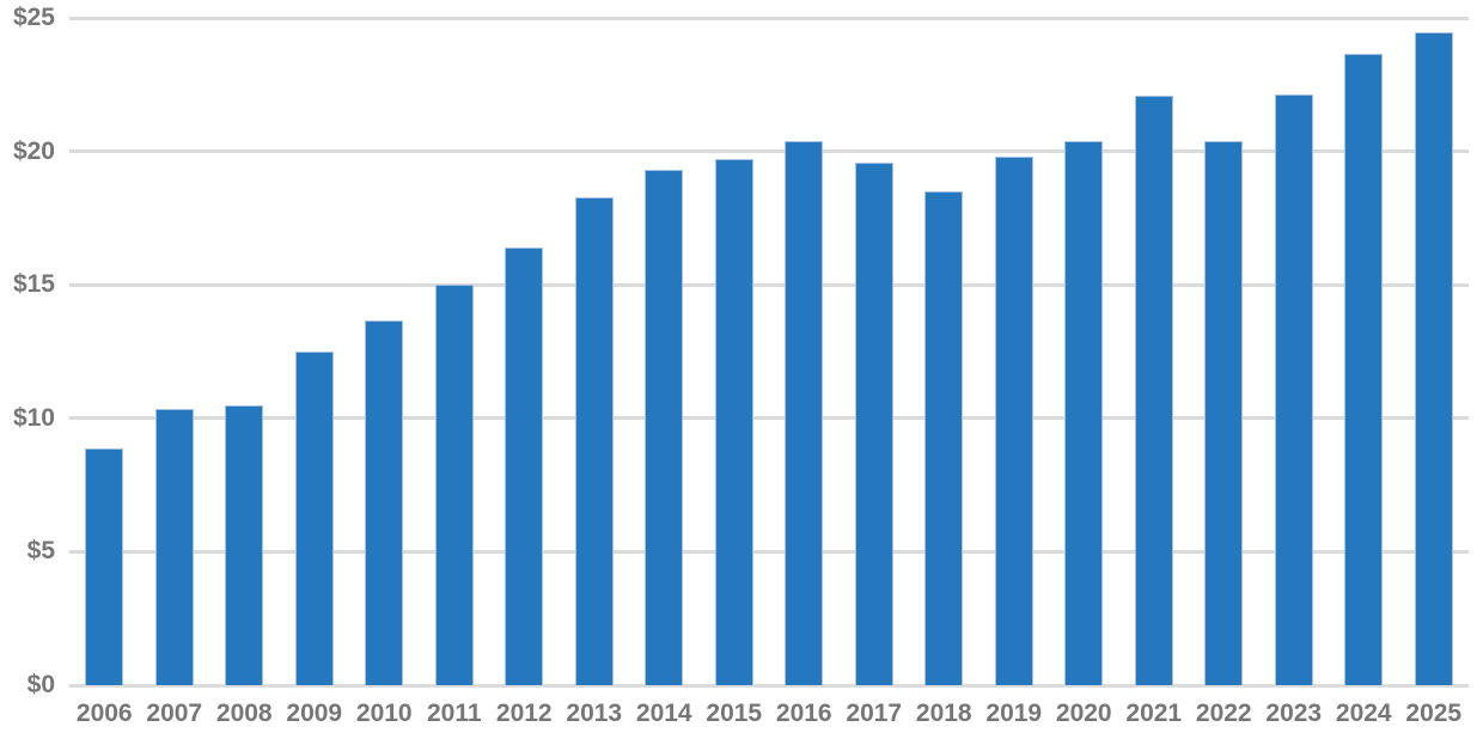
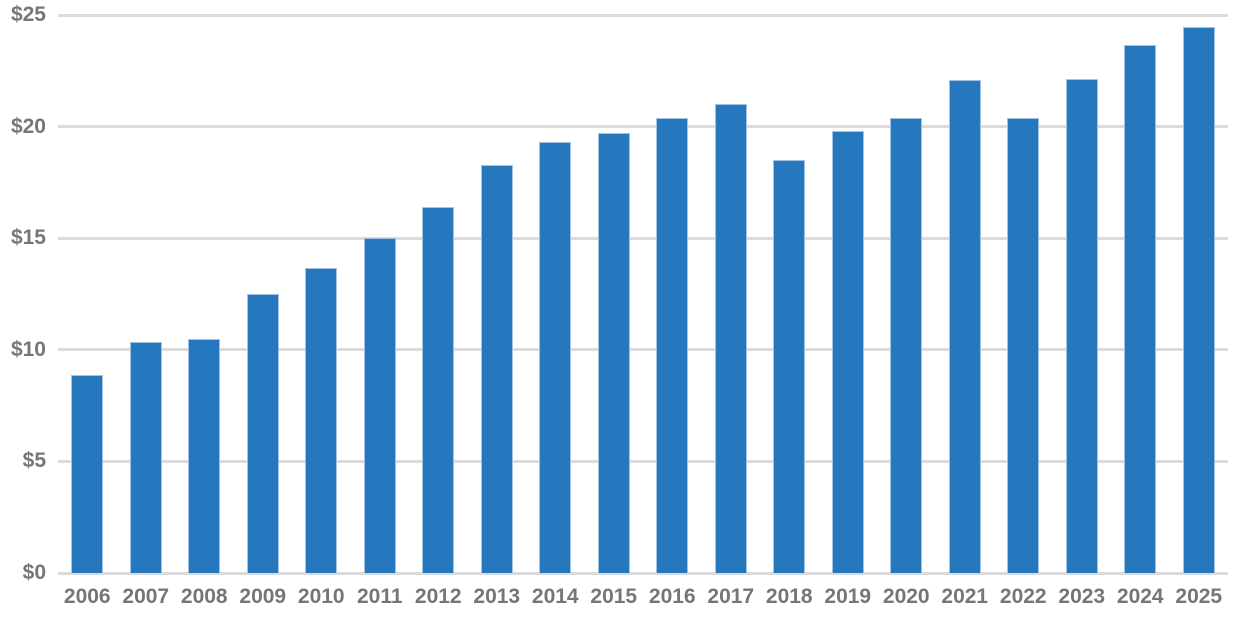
2017: $19.6 -> $21.0
